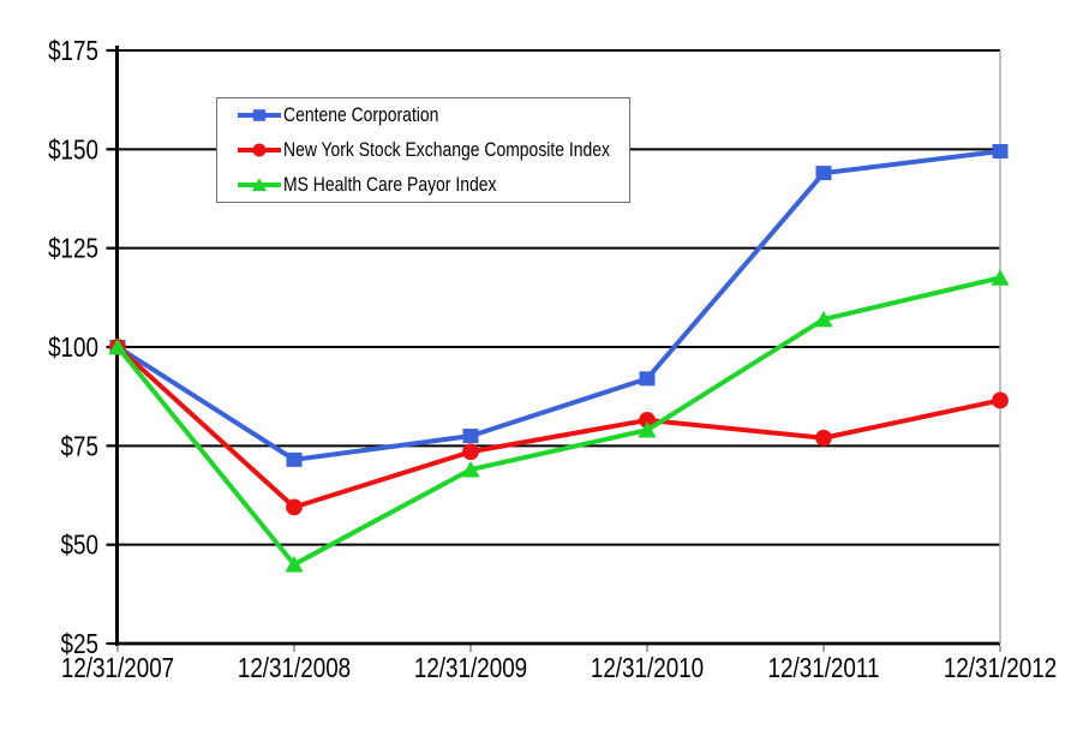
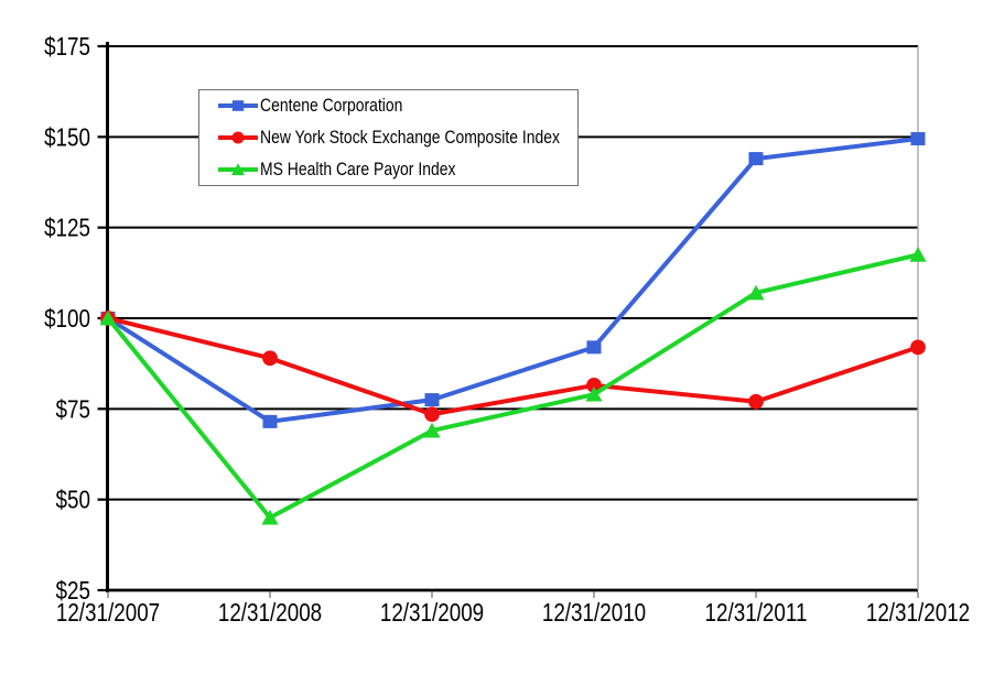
New York Stock Exchange Composite Index/12/31/2008: $60 -> $89
New York Stock Exchange Composite Index/12/31/2012: $86 -> $92
